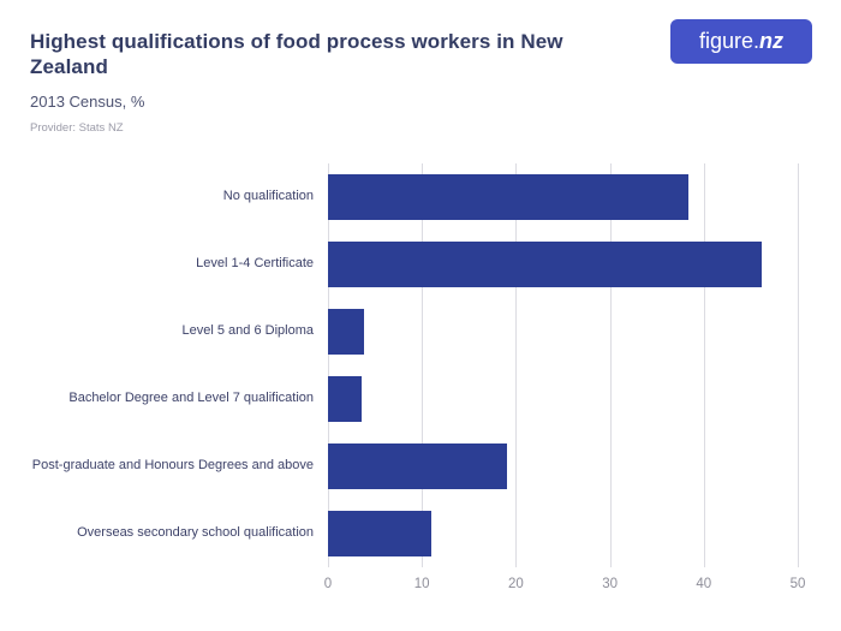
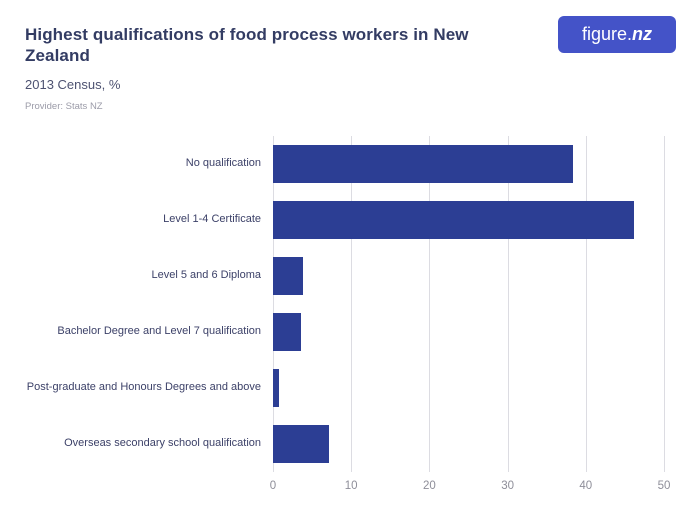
Post-graduate and Honours Degrees and above: 19 -> 1
Overseas secondary school qualification: 11 -> 7
